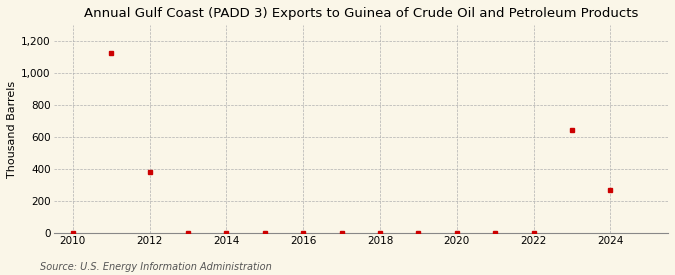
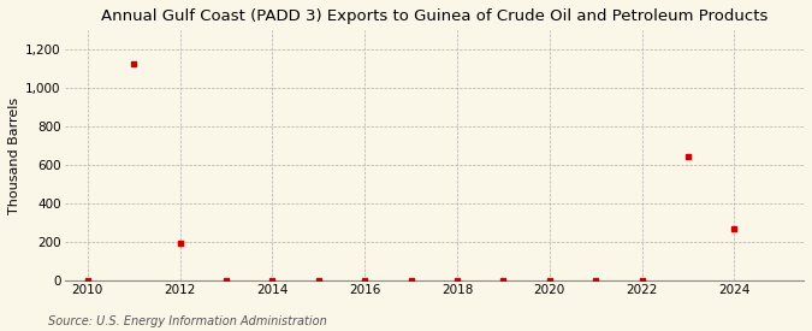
2012: 380 -> 200
